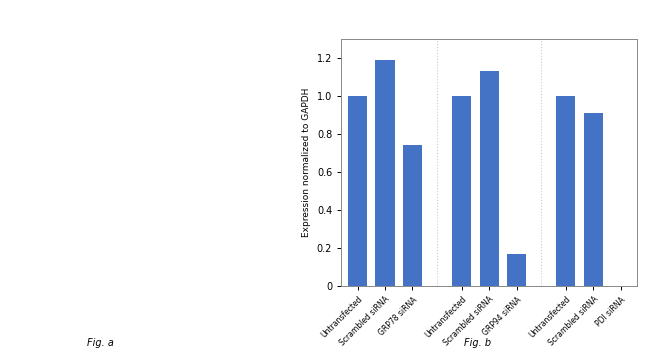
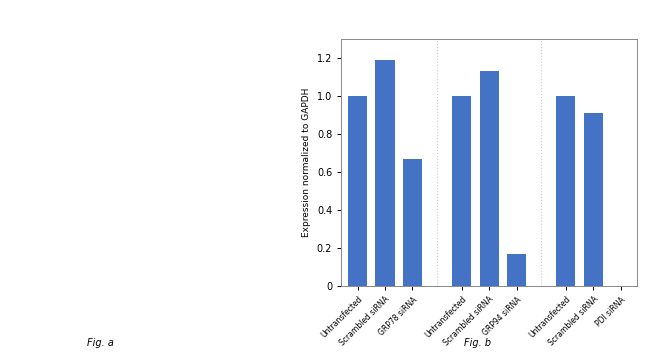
GRP78 siRNA: 0.74 -> 0.67
